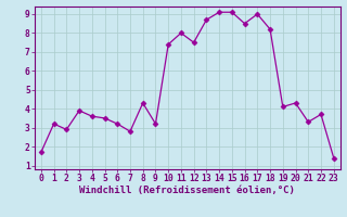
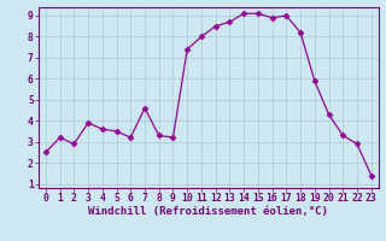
0: 1.7 -> 2.5
7: 2.8 -> 4.6
8: 4.3 -> 3.3
12: 7.5 -> 8.5
16: 8.5 -> 8.9
19: 4.1 -> 5.9
22: 3.7 -> 2.9
